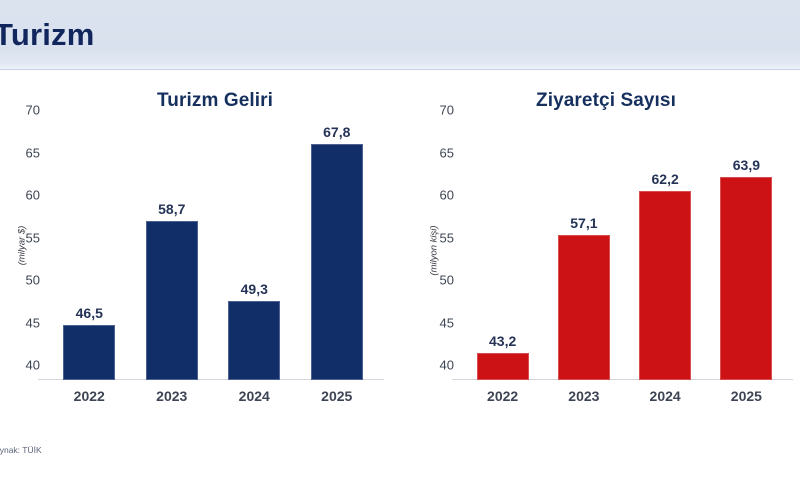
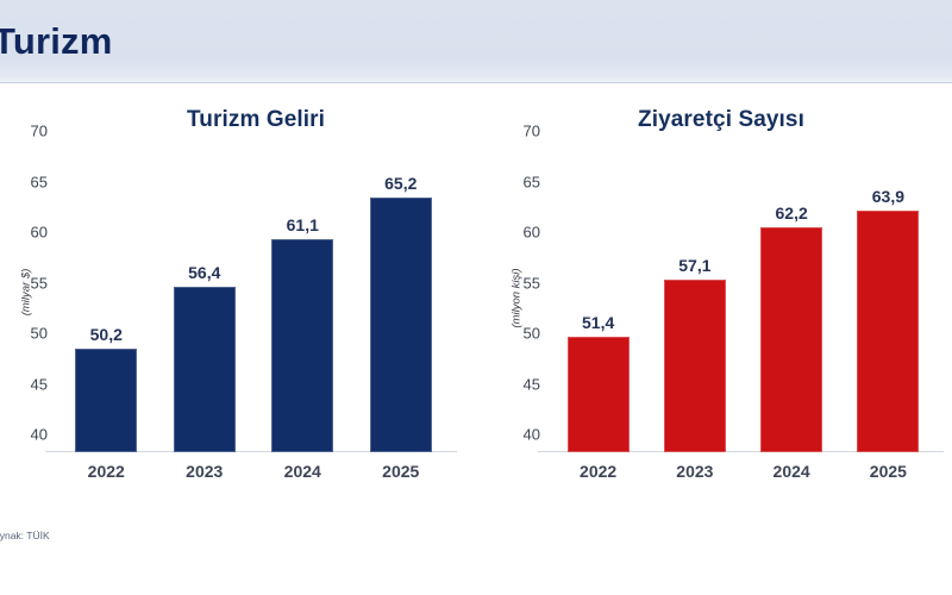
Turizm Geliri/2022: 46,5 -> 50,2
Turizm Geliri/2023: 58,7 -> 56,4
Turizm Geliri/2024: 49,3 -> 61,1
Turizm Geliri/2025: 67,8 -> 65,2
Ziyaretçi Sayısı/2022: 43,2 -> 51,4
